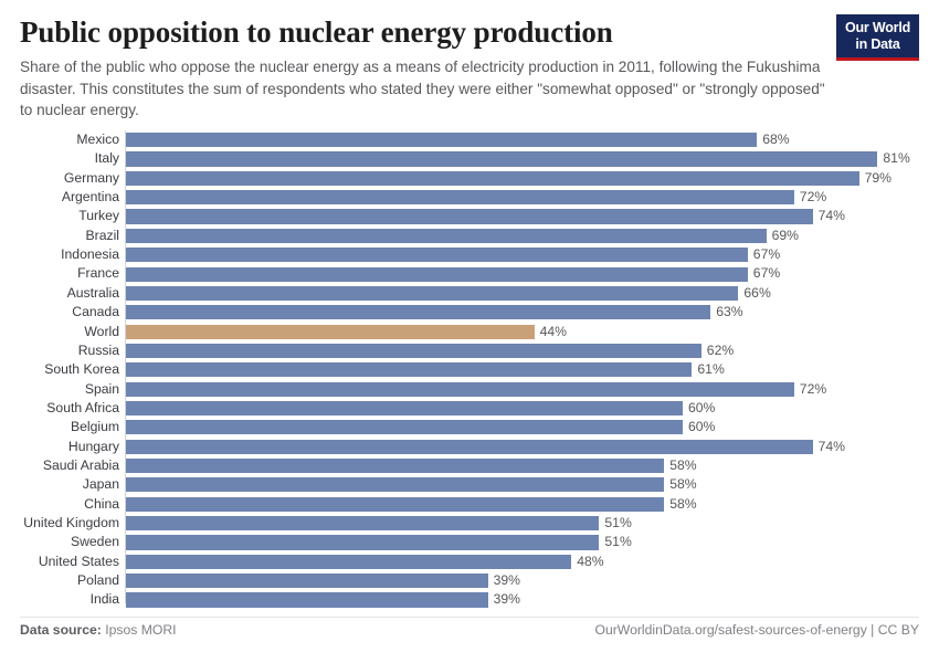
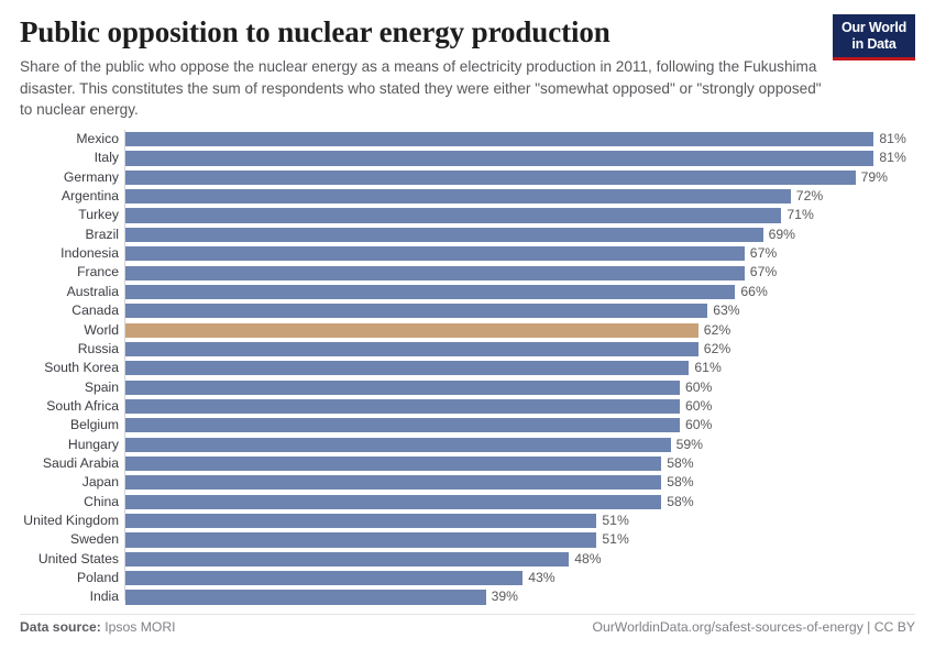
Mexico: 68% -> 81%
Turkey: 74% -> 71%
World: 44% -> 62%
Spain: 72% -> 60%
Hungary: 74% -> 59%
Poland: 39% -> 43%
